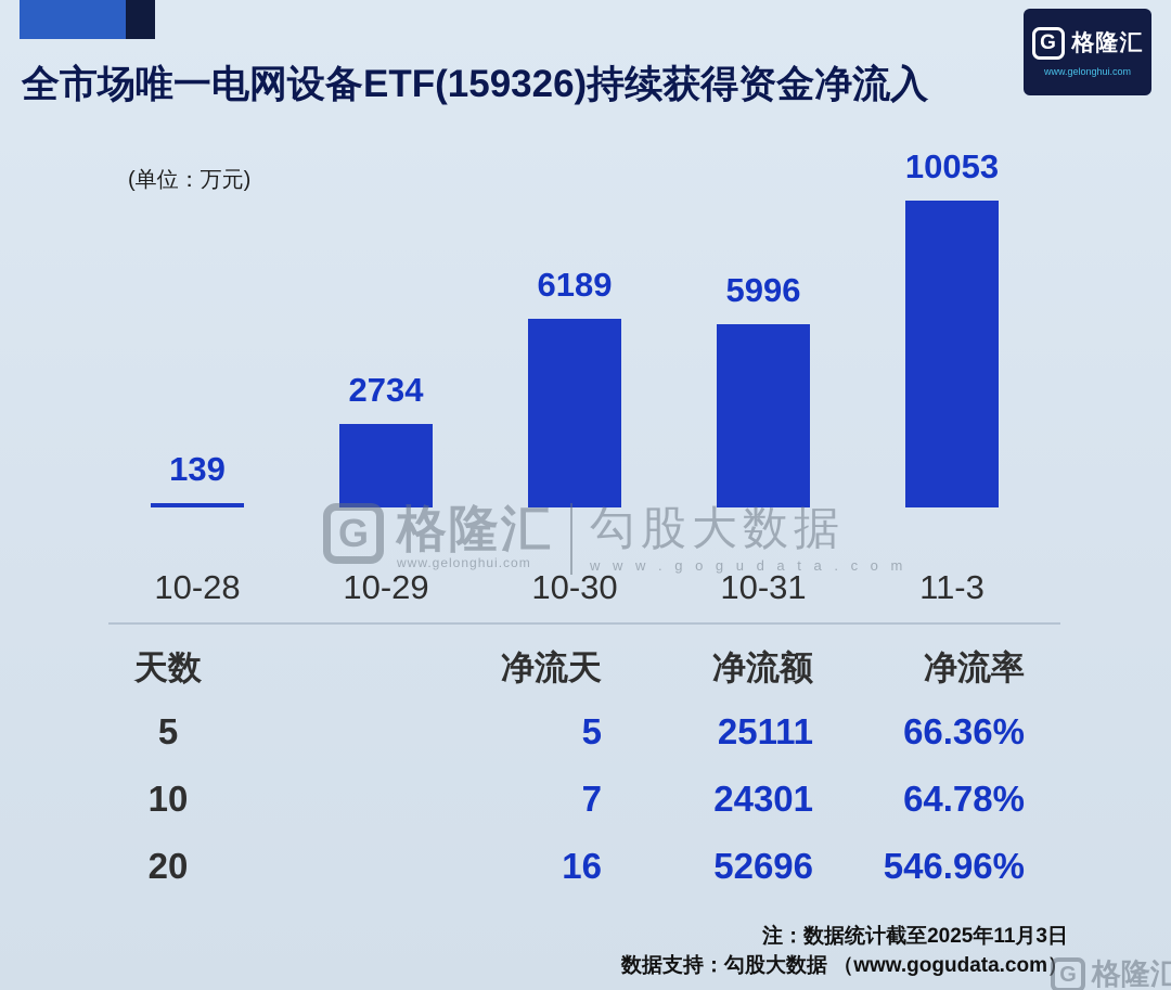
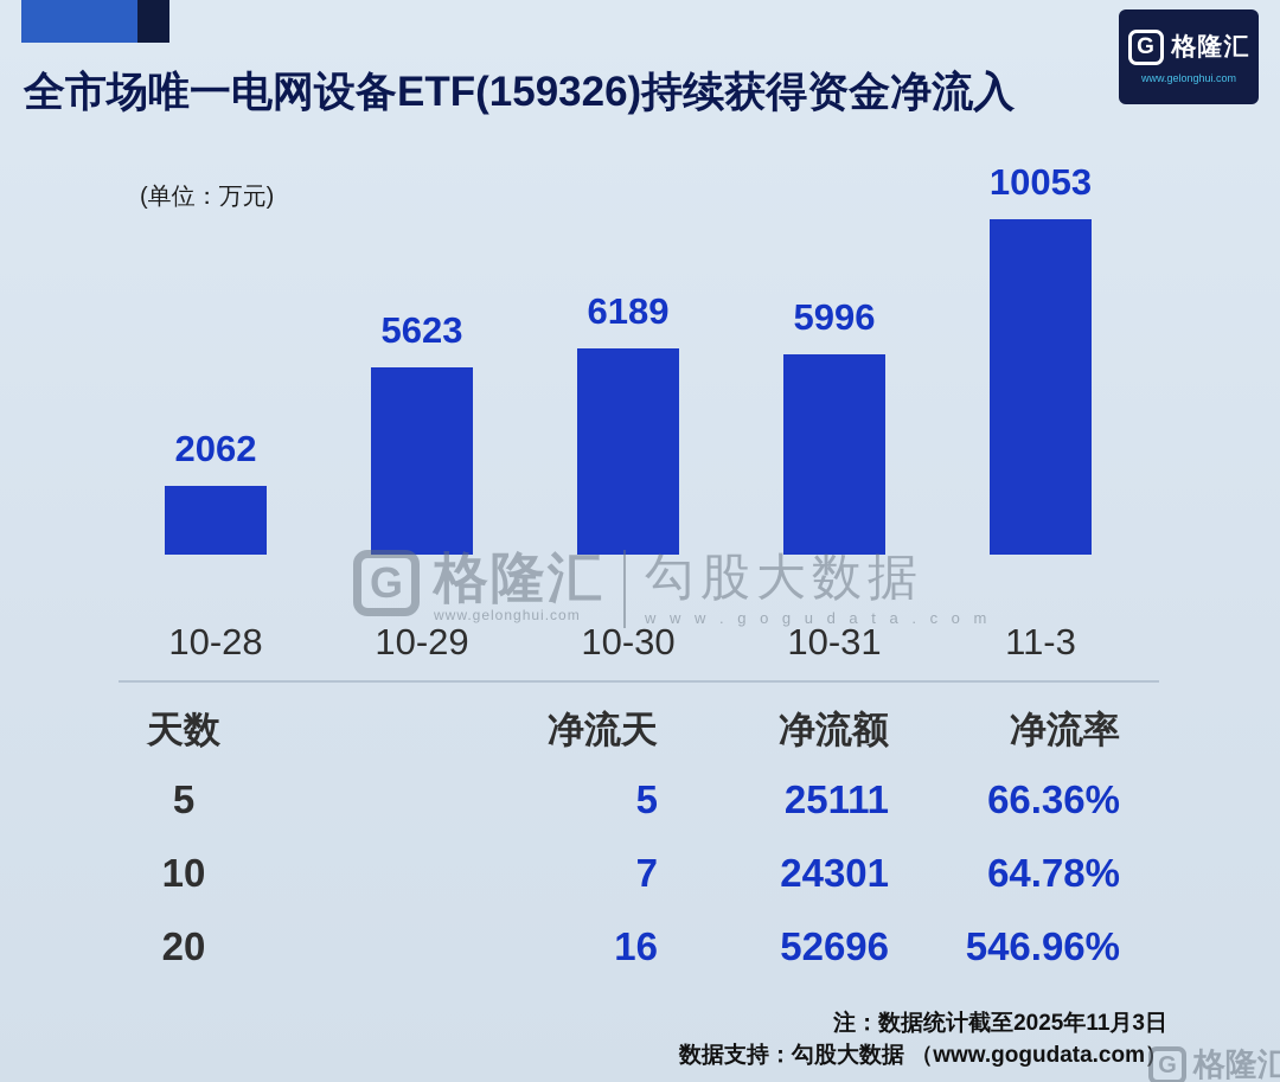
10-28: 139 -> 2062
10-29: 2734 -> 5623
